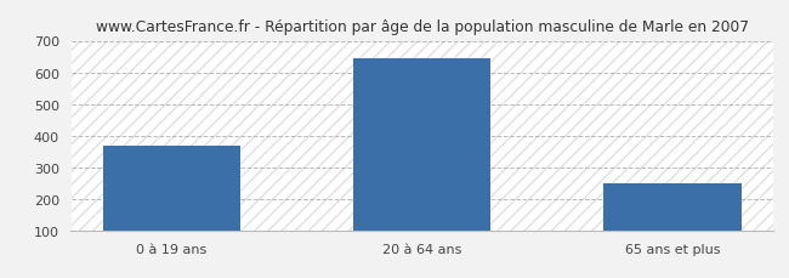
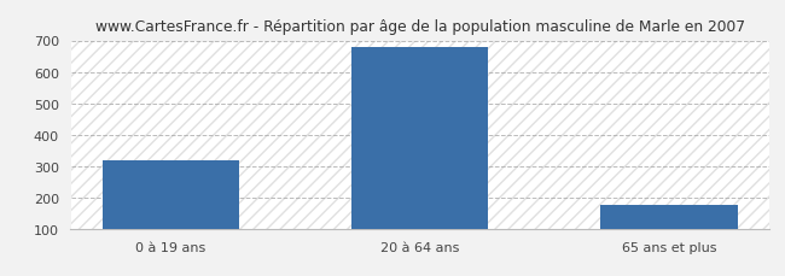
0 à 19 ans: 370 -> 320
20 à 64 ans: 645 -> 680
65 ans et plus: 250 -> 178
